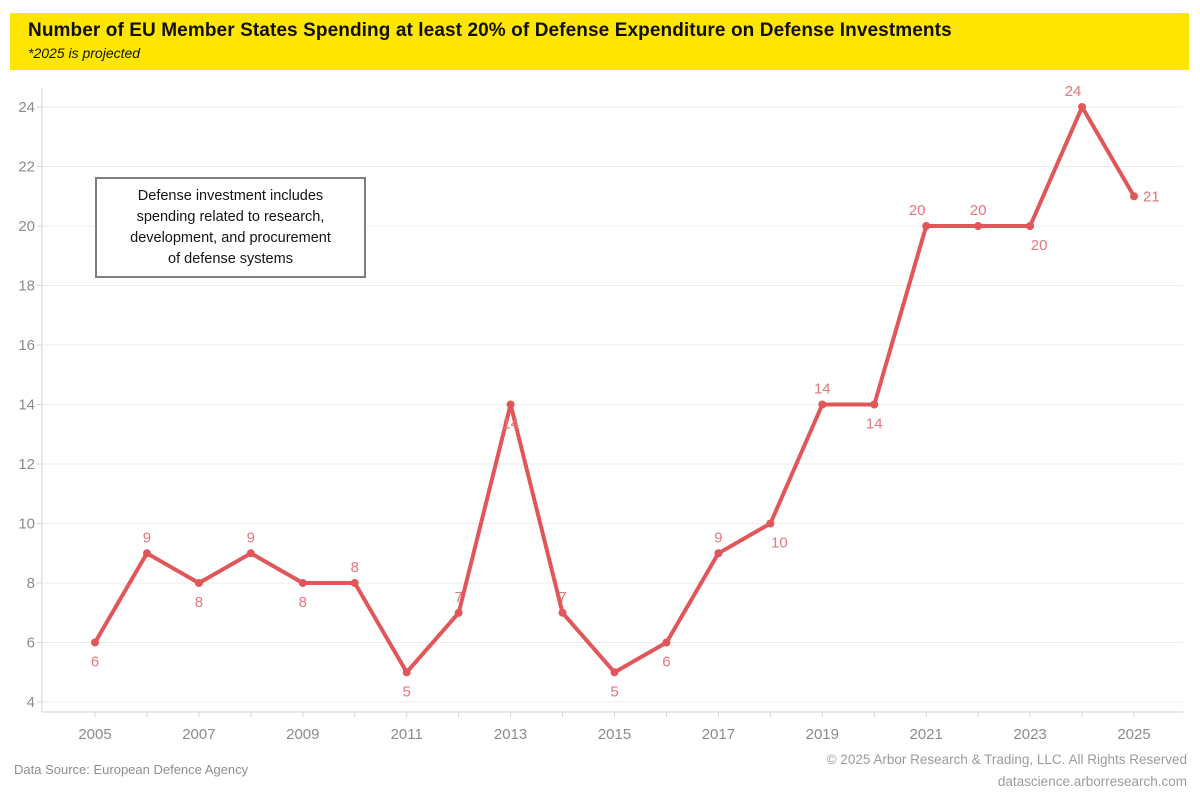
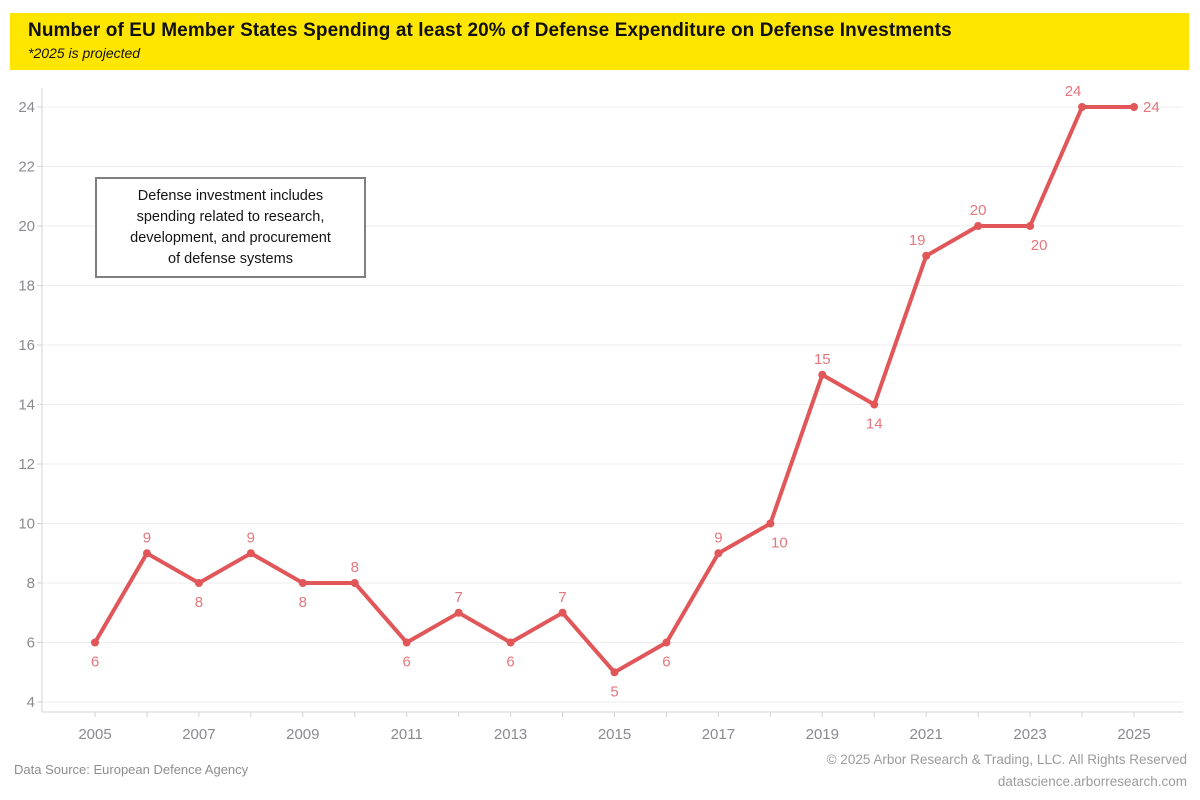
2011: 5 -> 6
2013: 14 -> 6
2019: 14 -> 15
2021: 20 -> 19
2025: 21 -> 24
